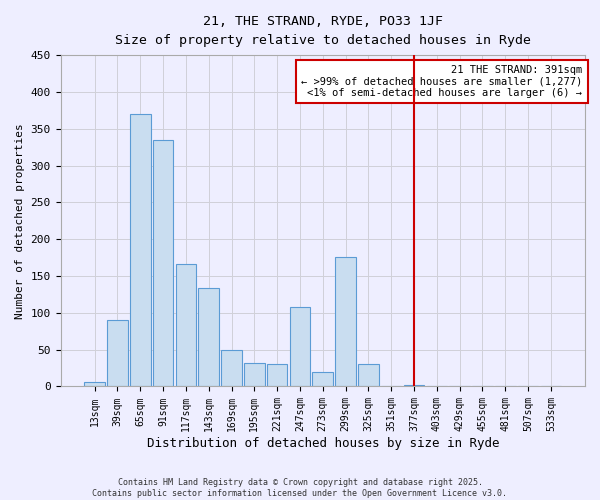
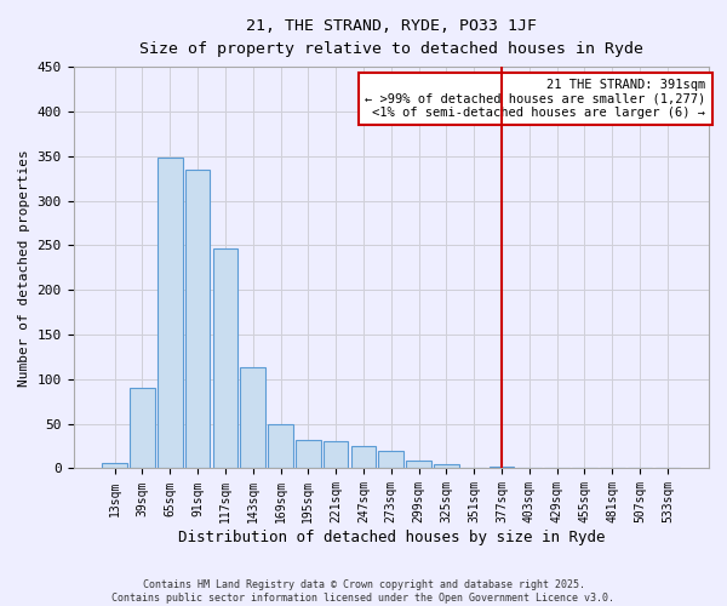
65sqm: 370 -> 348
117sqm: 166 -> 247
143sqm: 134 -> 113
247sqm: 108 -> 25
299sqm: 176 -> 9
325sqm: 30 -> 5
